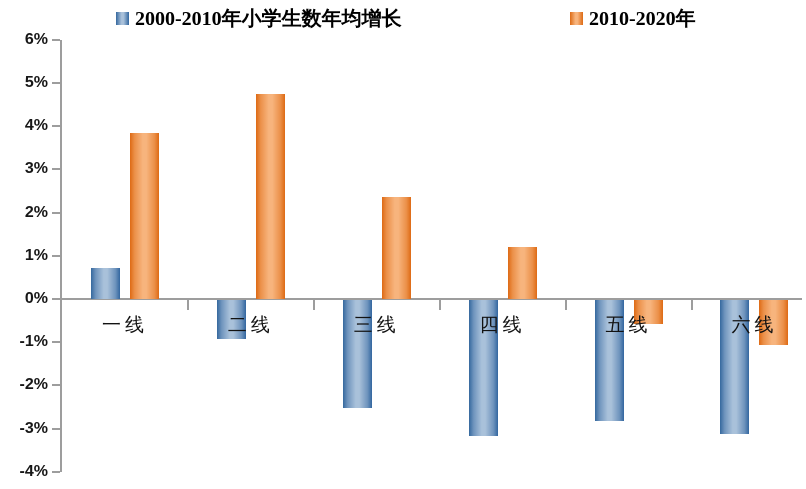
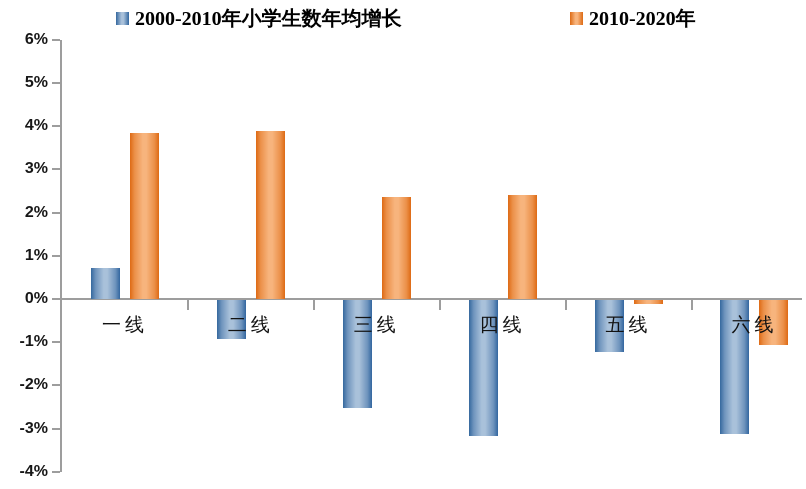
2010-2020年/二线: 4.8% -> 3.9%
2010-2020年/四线: 1.2% -> 2.4%
2000-2010年小学生数年均增长/五线: -2.8% -> -1.2%
2010-2020年/五线: -0.6% -> -0.1%
